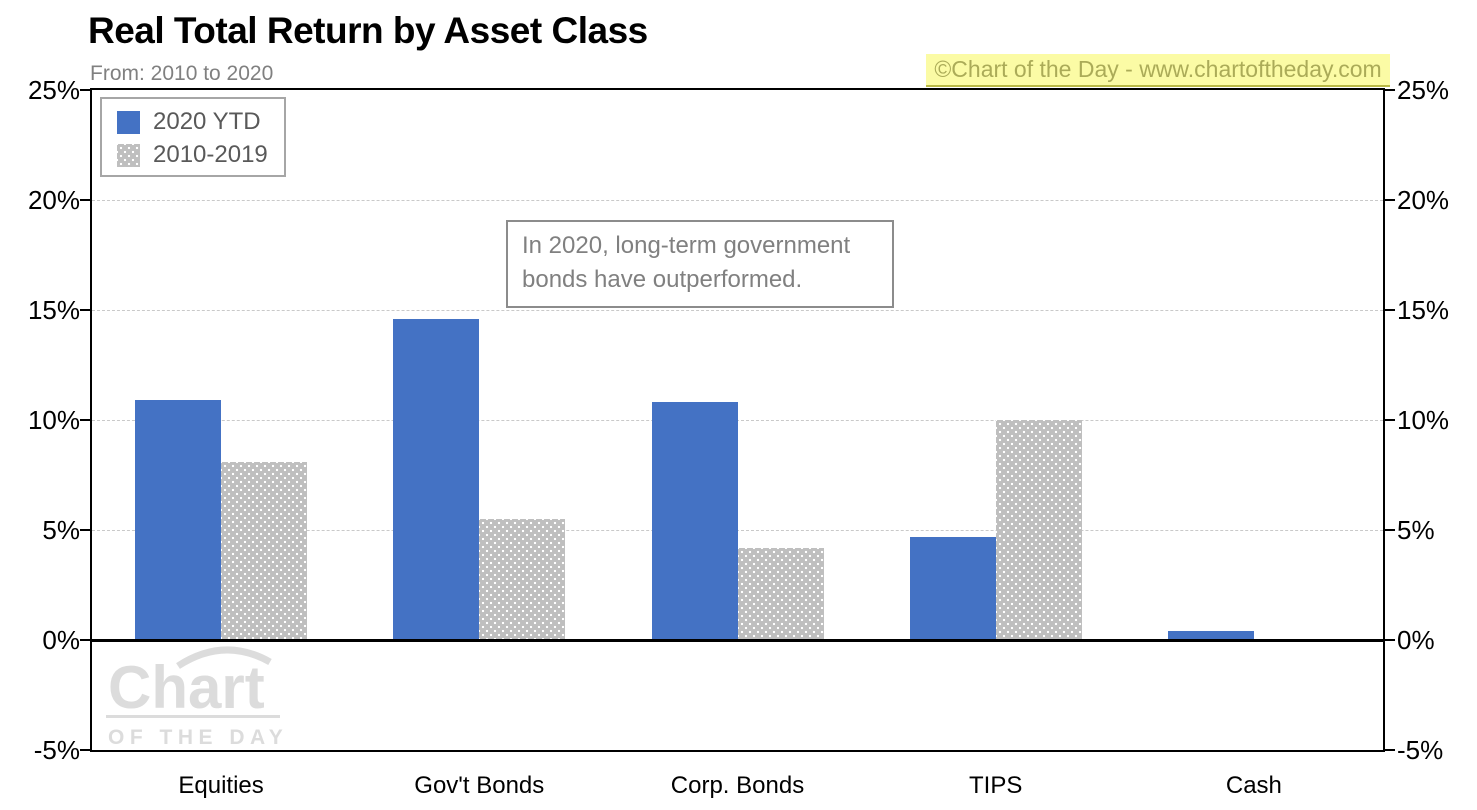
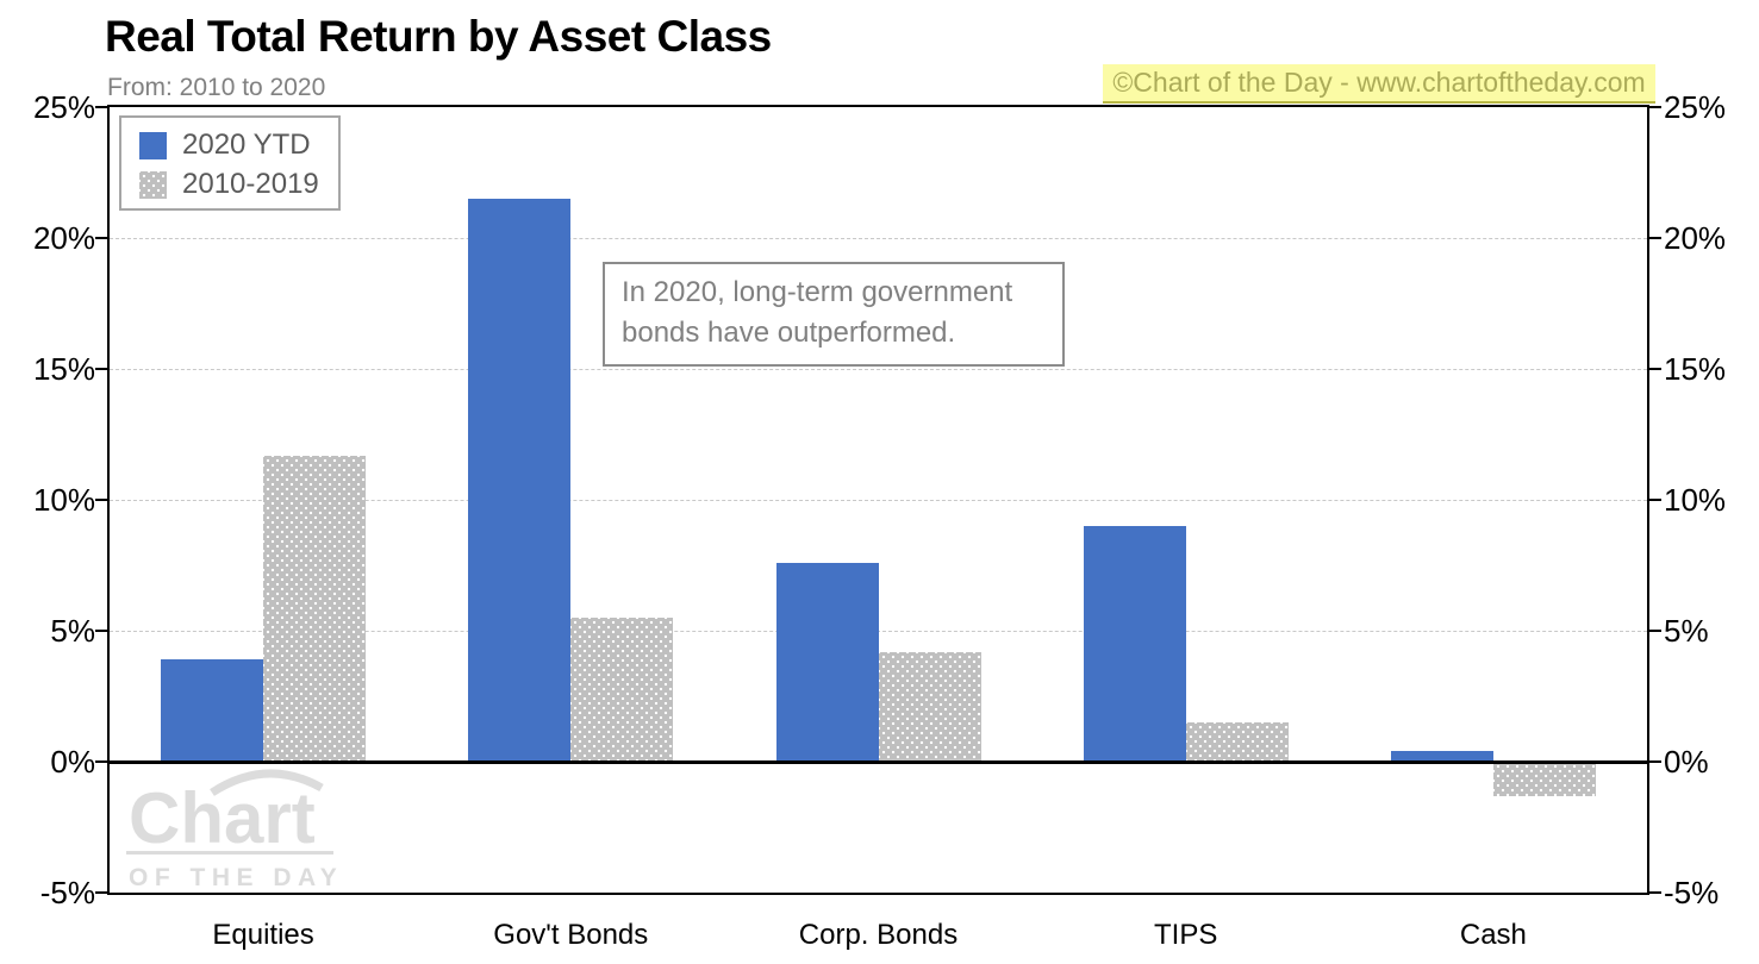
2020 YTD/Equities: 10.9% -> 3.9%
2010-2019/Equities: 8.1% -> 11.7%
2020 YTD/Gov't Bonds: 14.6% -> 21.5%
2020 YTD/Corp. Bonds: 10.8% -> 7.6%
2020 YTD/TIPS: 4.7% -> 9.0%
2010-2019/TIPS: 10.0% -> 1.5%
2010-2019/Cash: -0.1% -> -1.3%
